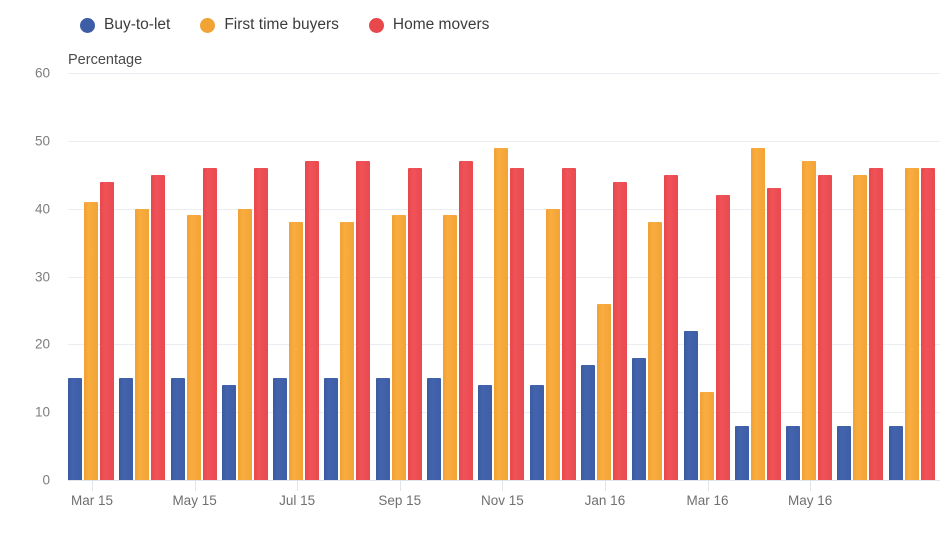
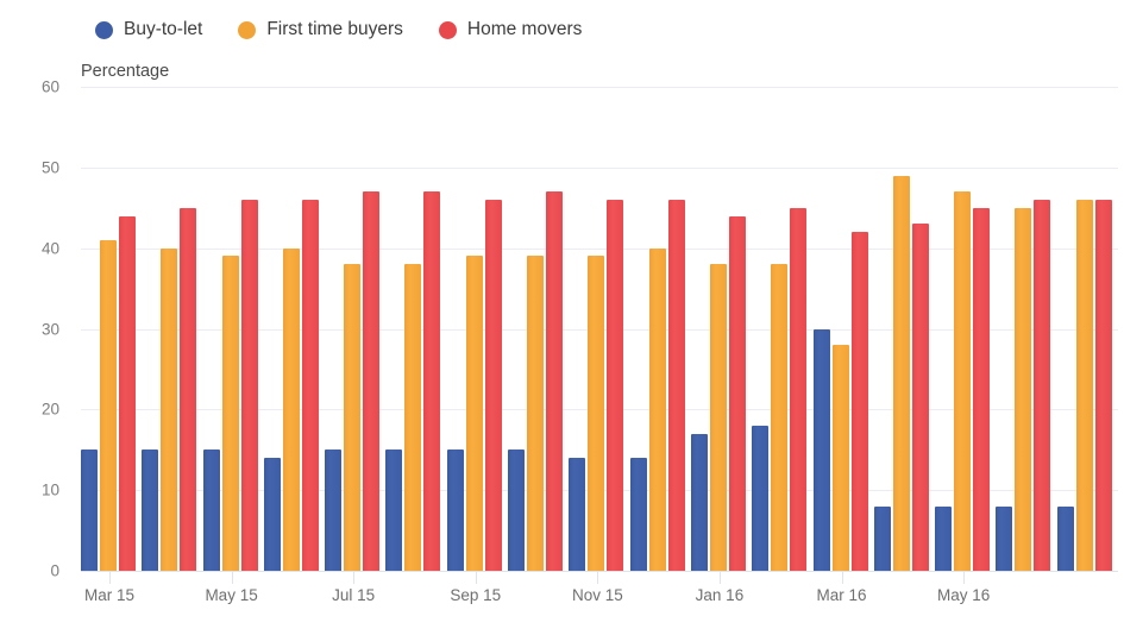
First time buyers/Nov 15: 49 -> 39
First time buyers/Jan 16: 26 -> 38
Buy-to-let/Mar 16: 22 -> 30
First time buyers/Mar 16: 13 -> 28
